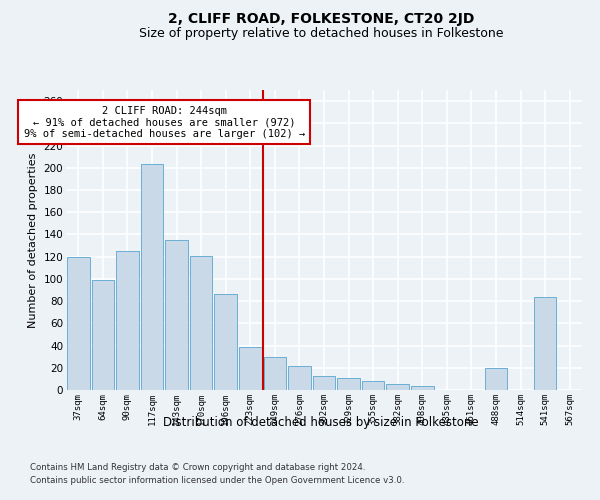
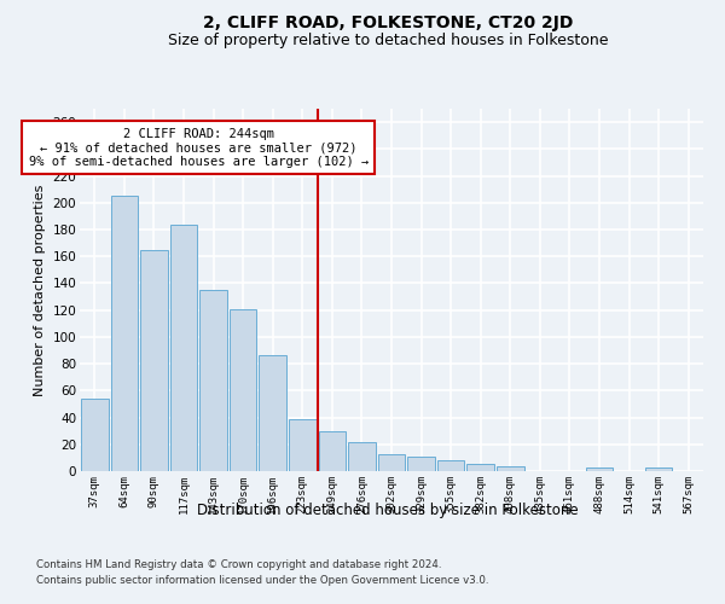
37sqm: 120 -> 54
64sqm: 99 -> 205
90sqm: 125 -> 165
117sqm: 203 -> 184
488sqm: 20 -> 3
541sqm: 84 -> 3
